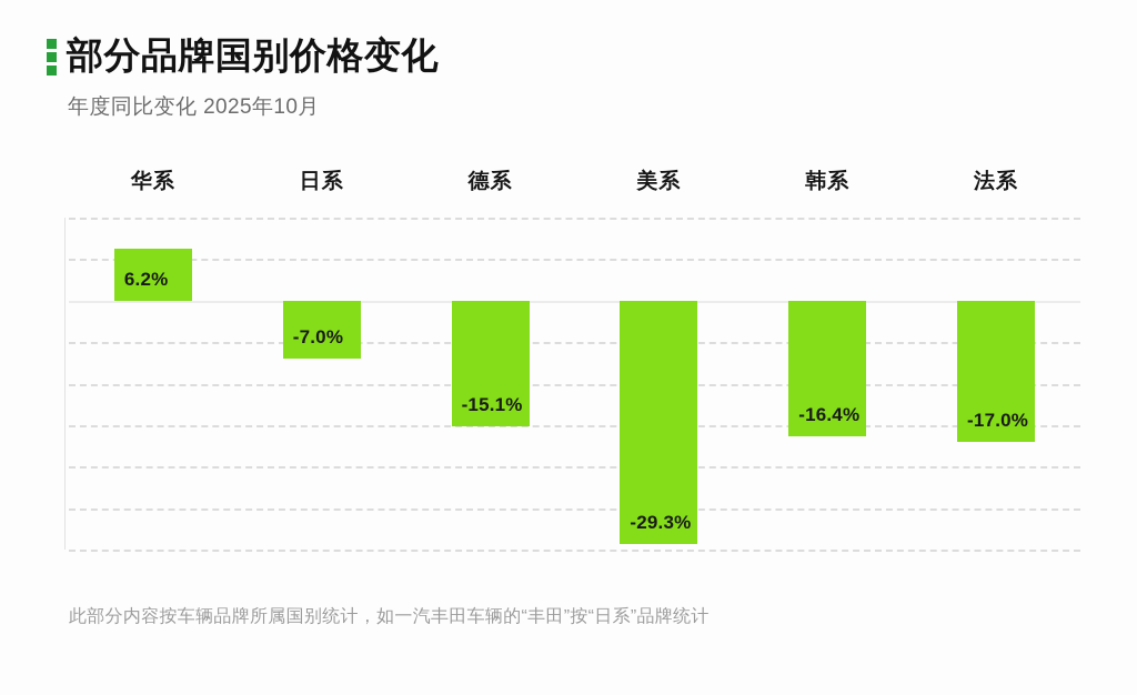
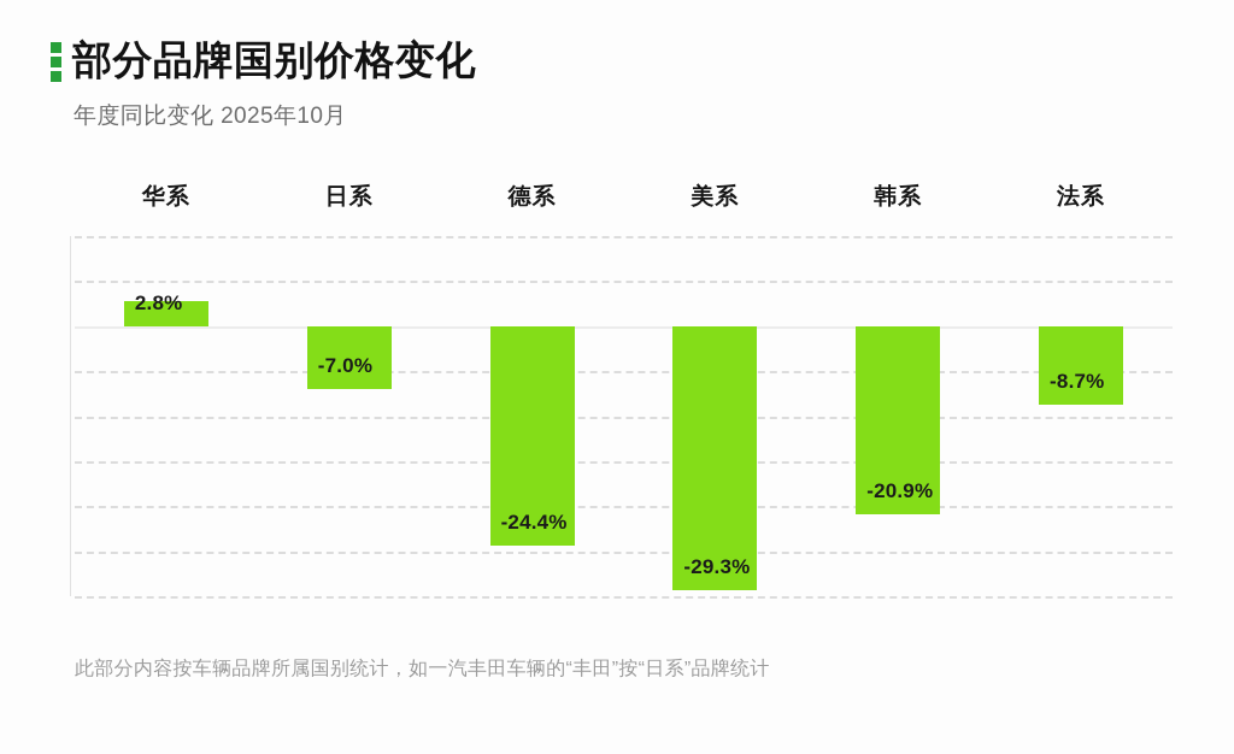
华系: 6.2% -> 2.8%
德系: -15.1% -> -24.4%
韩系: -16.4% -> -20.9%
法系: -17.0% -> -8.7%
